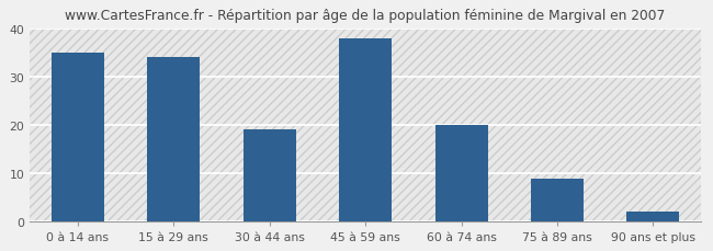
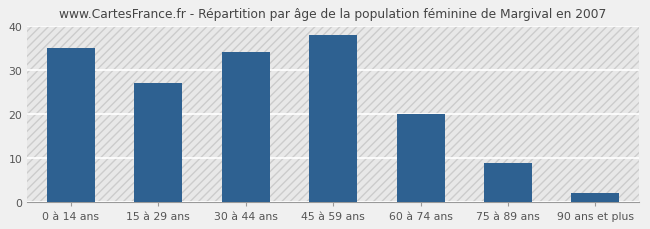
15 à 29 ans: 34 -> 27
30 à 44 ans: 19 -> 34
